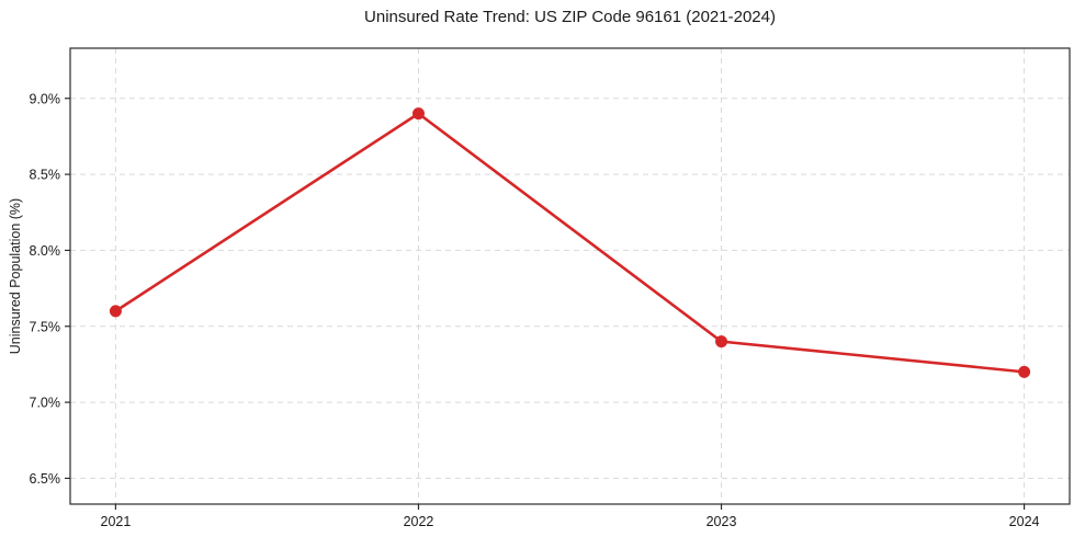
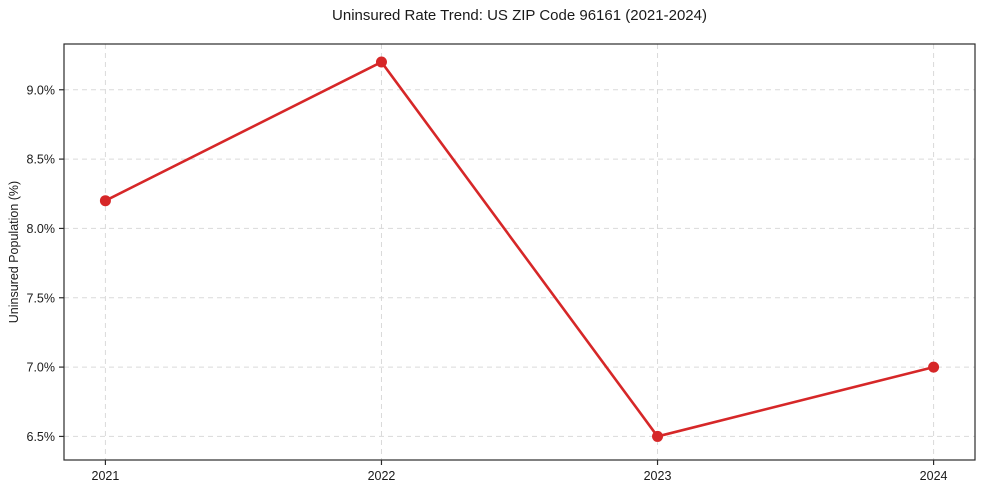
2021: 7.6% -> 8.2%
2022: 8.9% -> 9.2%
2023: 7.4% -> 6.5%
2024: 7.2% -> 7.0%
